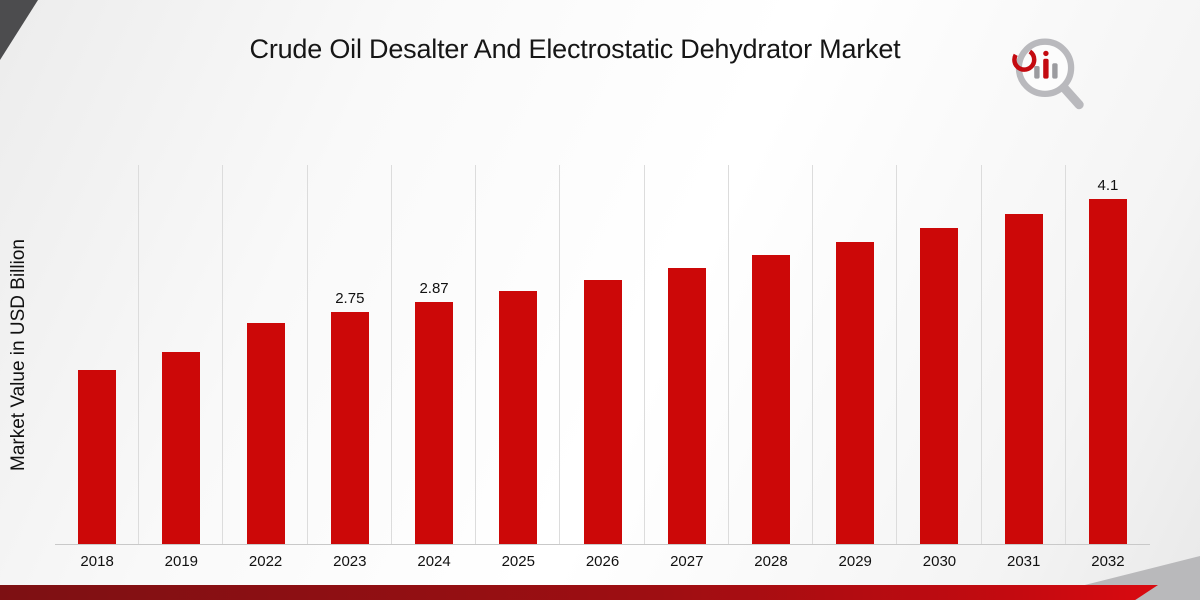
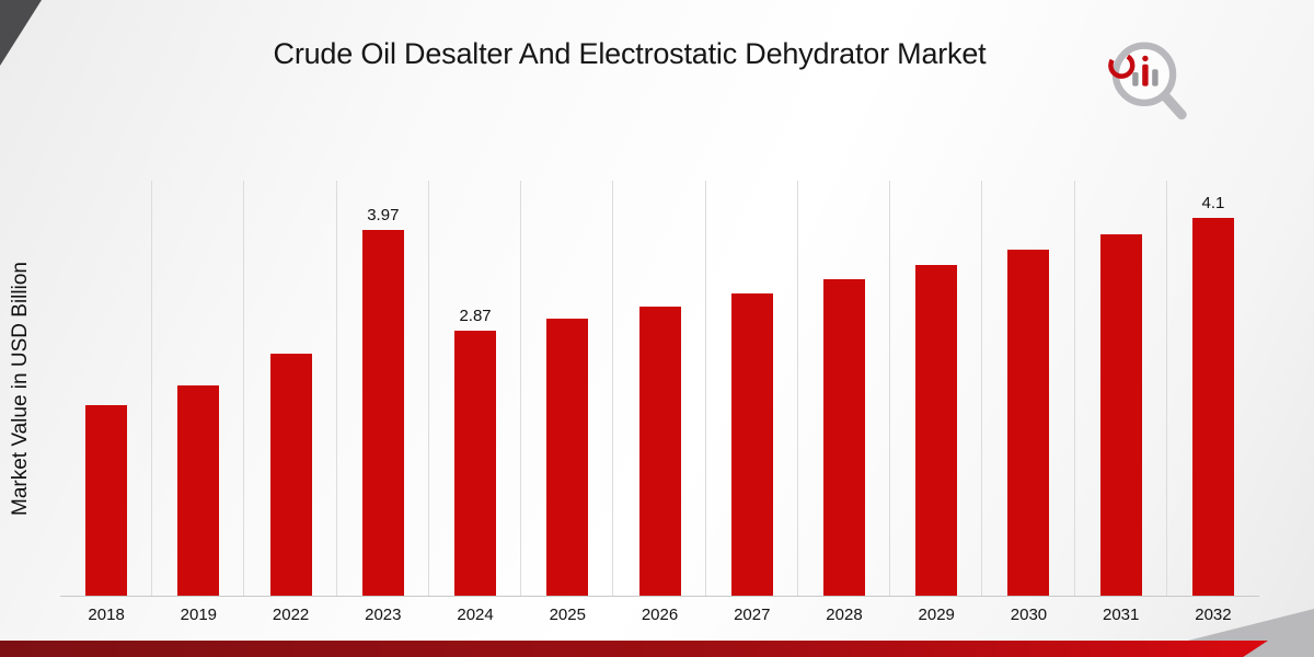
2023: 2.75 -> 3.97
